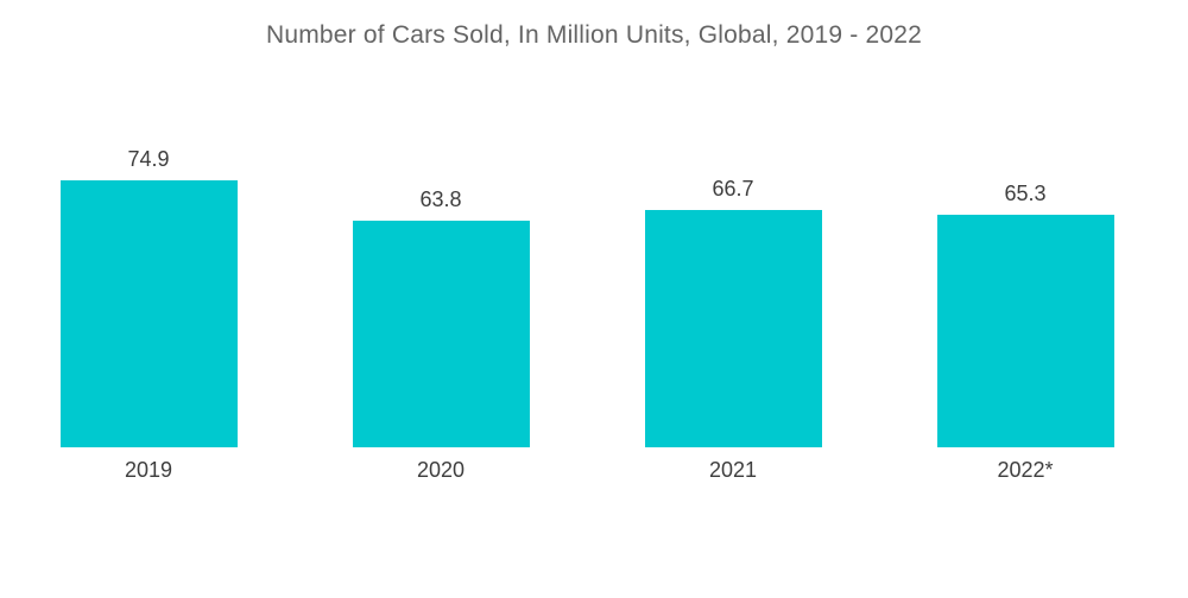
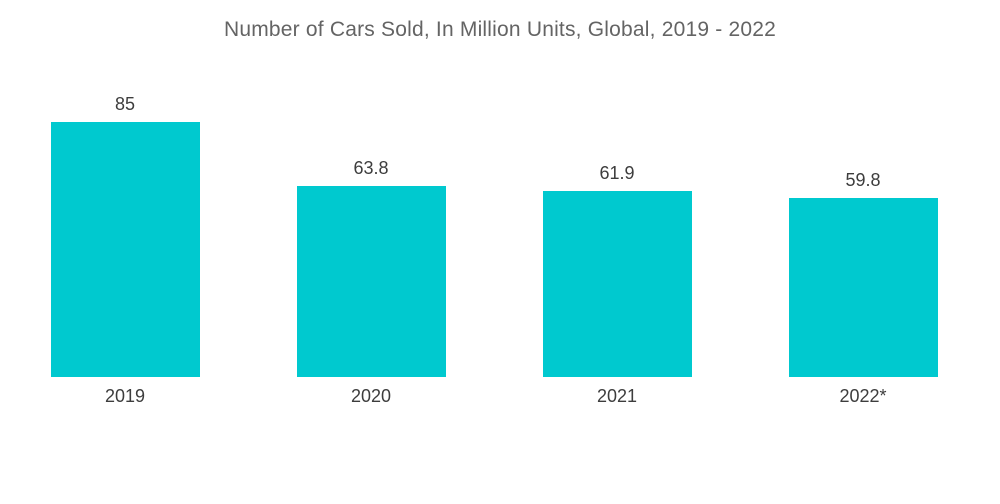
2019: 74.9 -> 85
2021: 66.7 -> 61.9
2022*: 65.3 -> 59.8
